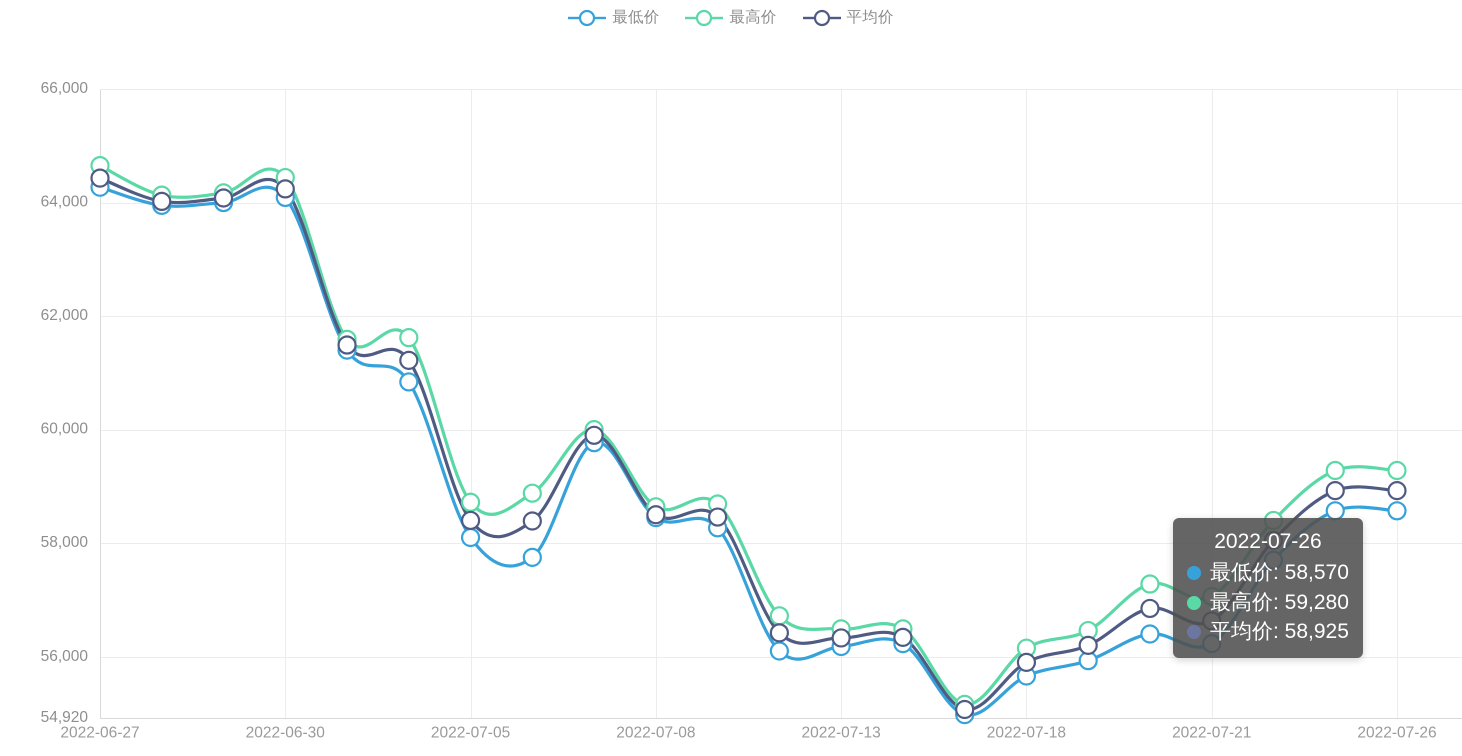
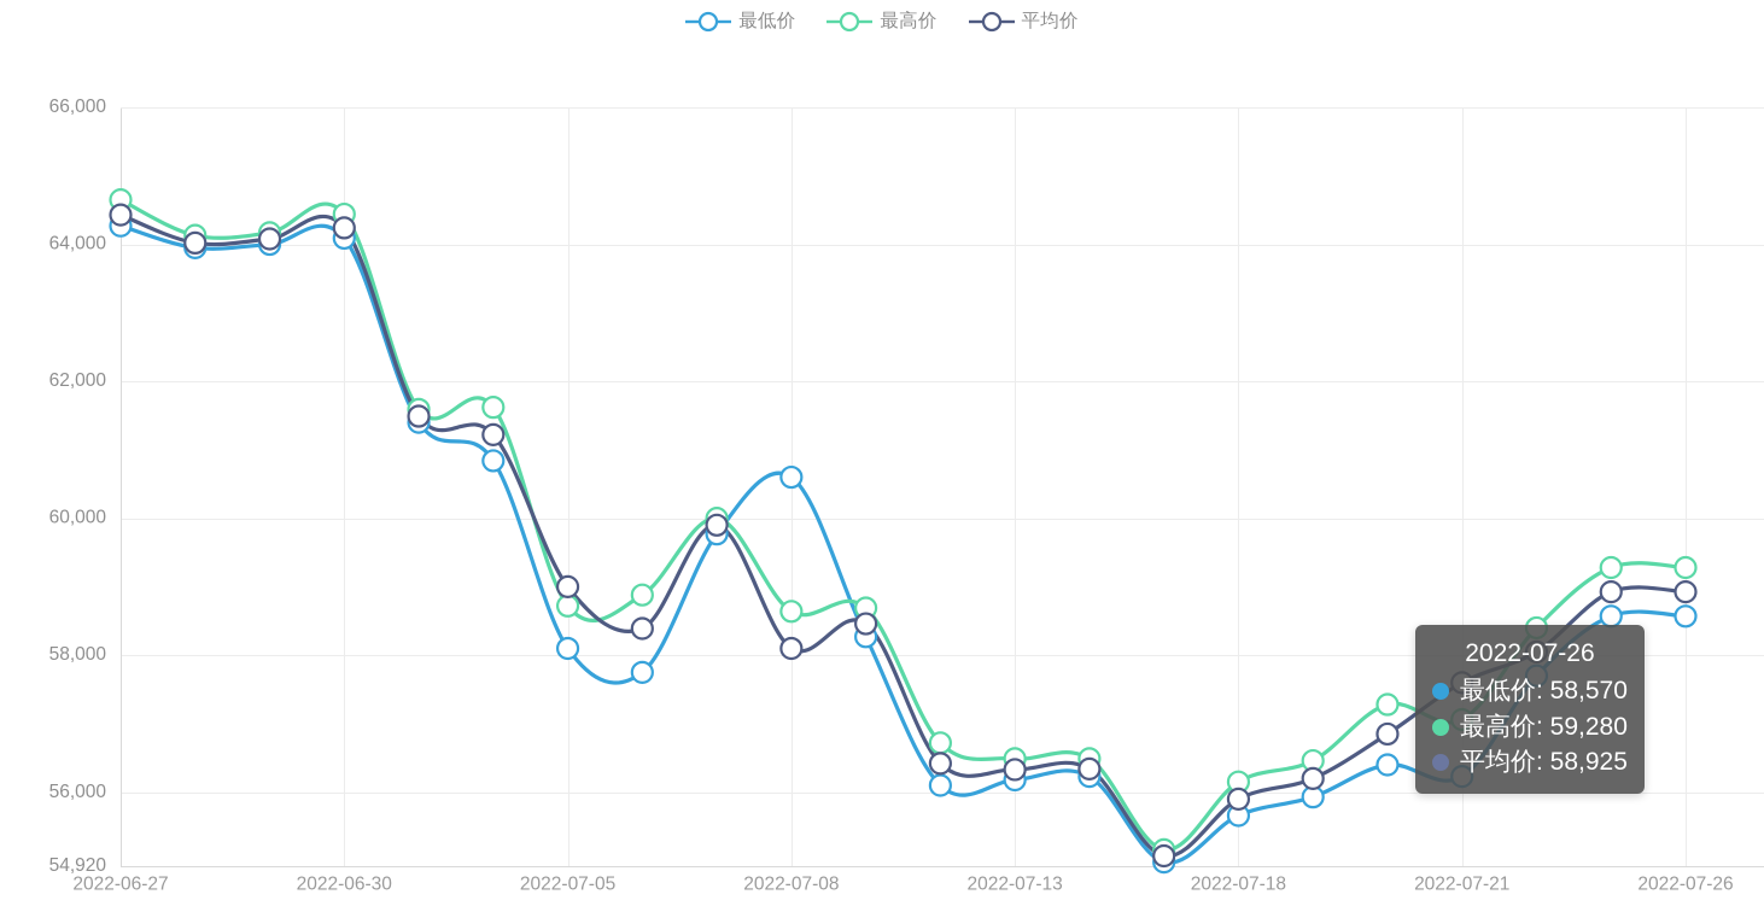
平均价/2022-07-05: 58400 -> 59000
最低价/2022-07-08: 58400 -> 60600
平均价/2022-07-08: 58500 -> 58100
平均价/2022-07-21: 56600 -> 57600
